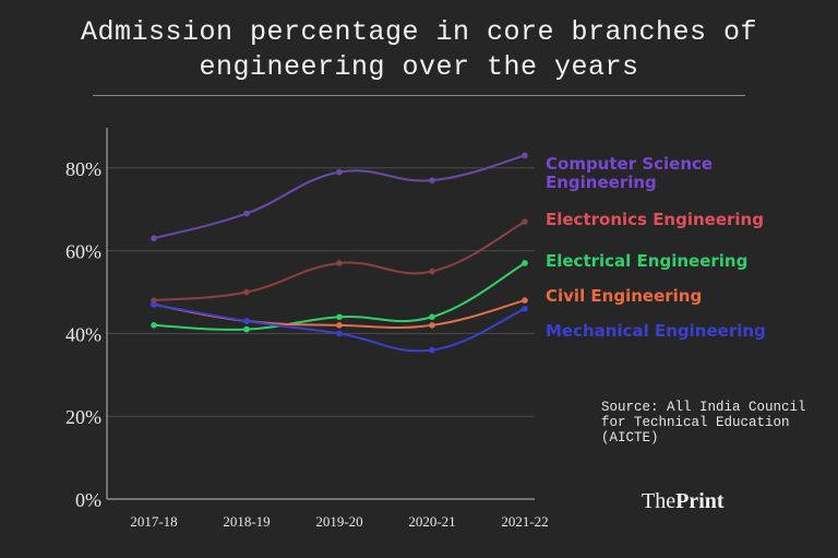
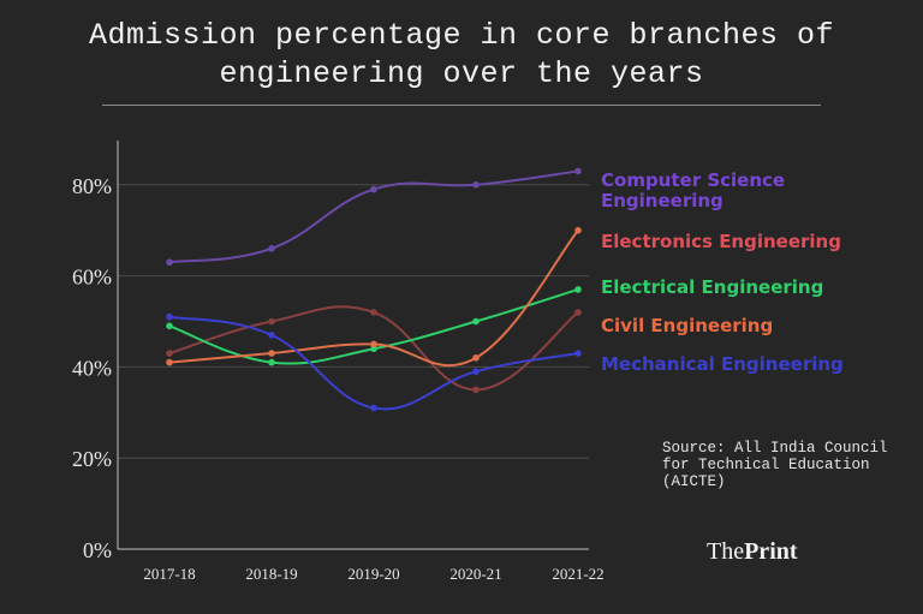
Electronics Engineering/2017-18: 48% -> 43%
Electrical Engineering/2017-18: 42% -> 49%
Civil Engineering/2017-18: 47% -> 41%
Mechanical Engineering/2017-18: 47% -> 51%
Computer Science Engineering/2018-19: 69% -> 66%
Mechanical Engineering/2018-19: 43% -> 47%
Electronics Engineering/2019-20: 57% -> 52%
Civil Engineering/2019-20: 42% -> 45%
Mechanical Engineering/2019-20: 40% -> 31%
Computer Science Engineering/2020-21: 77% -> 80%
Electronics Engineering/2020-21: 55% -> 35%
Electrical Engineering/2020-21: 44% -> 50%
Mechanical Engineering/2020-21: 36% -> 39%
Electronics Engineering/2021-22: 67% -> 52%
Civil Engineering/2021-22: 48% -> 70%
Mechanical Engineering/2021-22: 46% -> 43%
